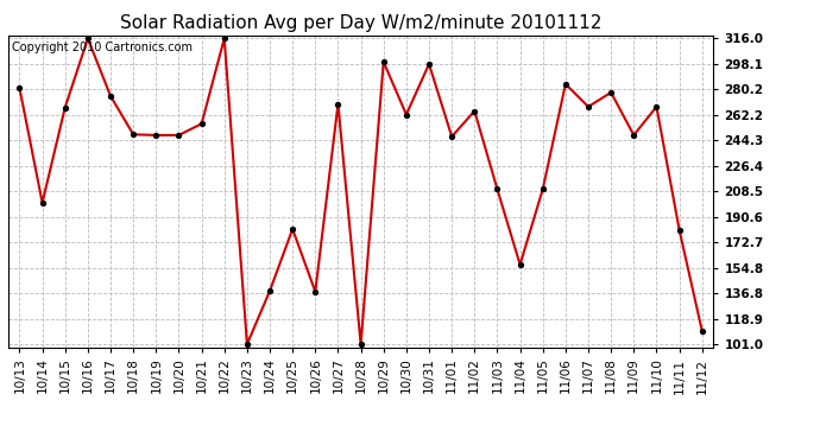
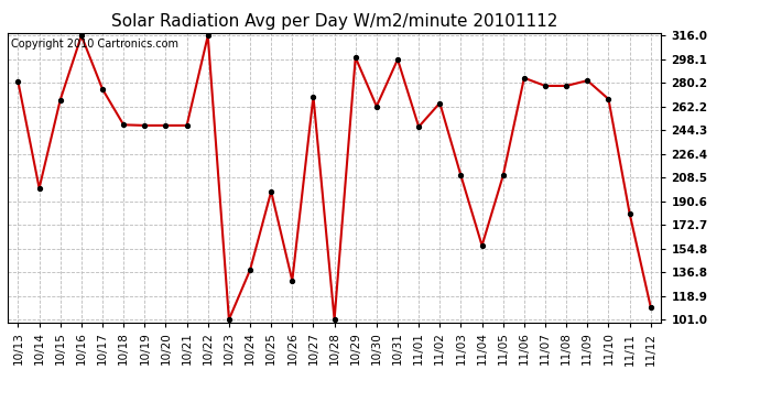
10/21: 256 -> 248
10/25: 182 -> 198
10/26: 138 -> 130
11/07: 268 -> 278
11/09: 248 -> 282
